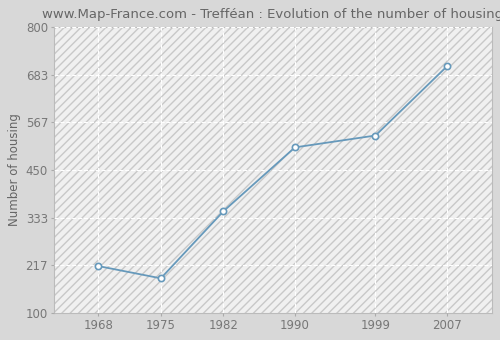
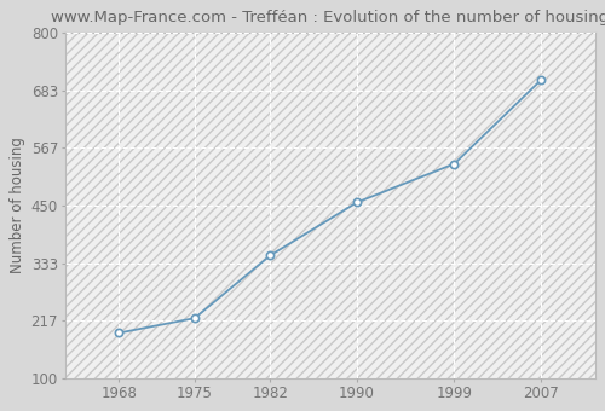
1968: 215 -> 192
1975: 185 -> 222
1990: 505 -> 456
